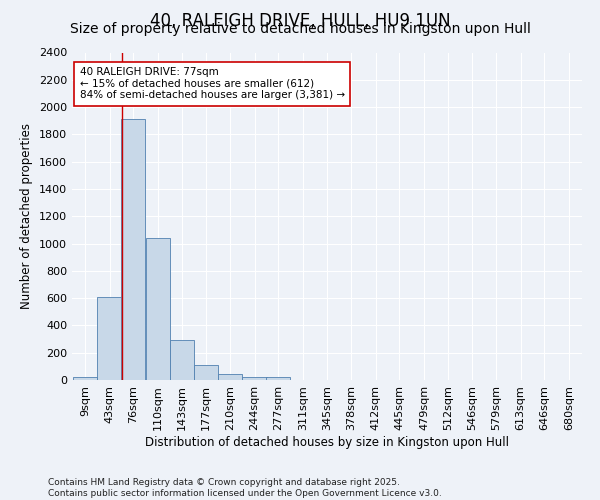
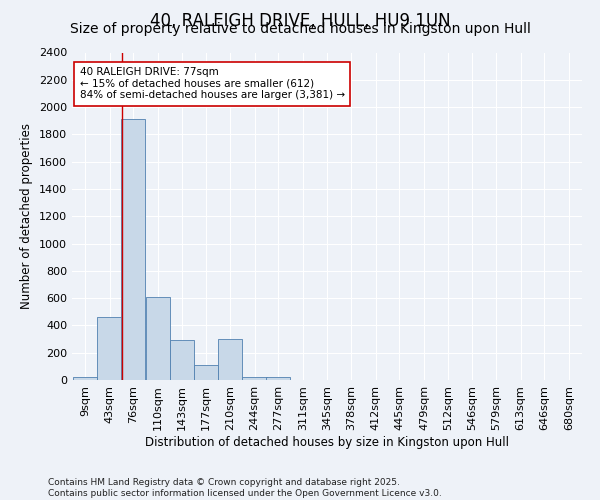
43sqm: 610 -> 460
110sqm: 1040 -> 610
210sqm: 40 -> 300
